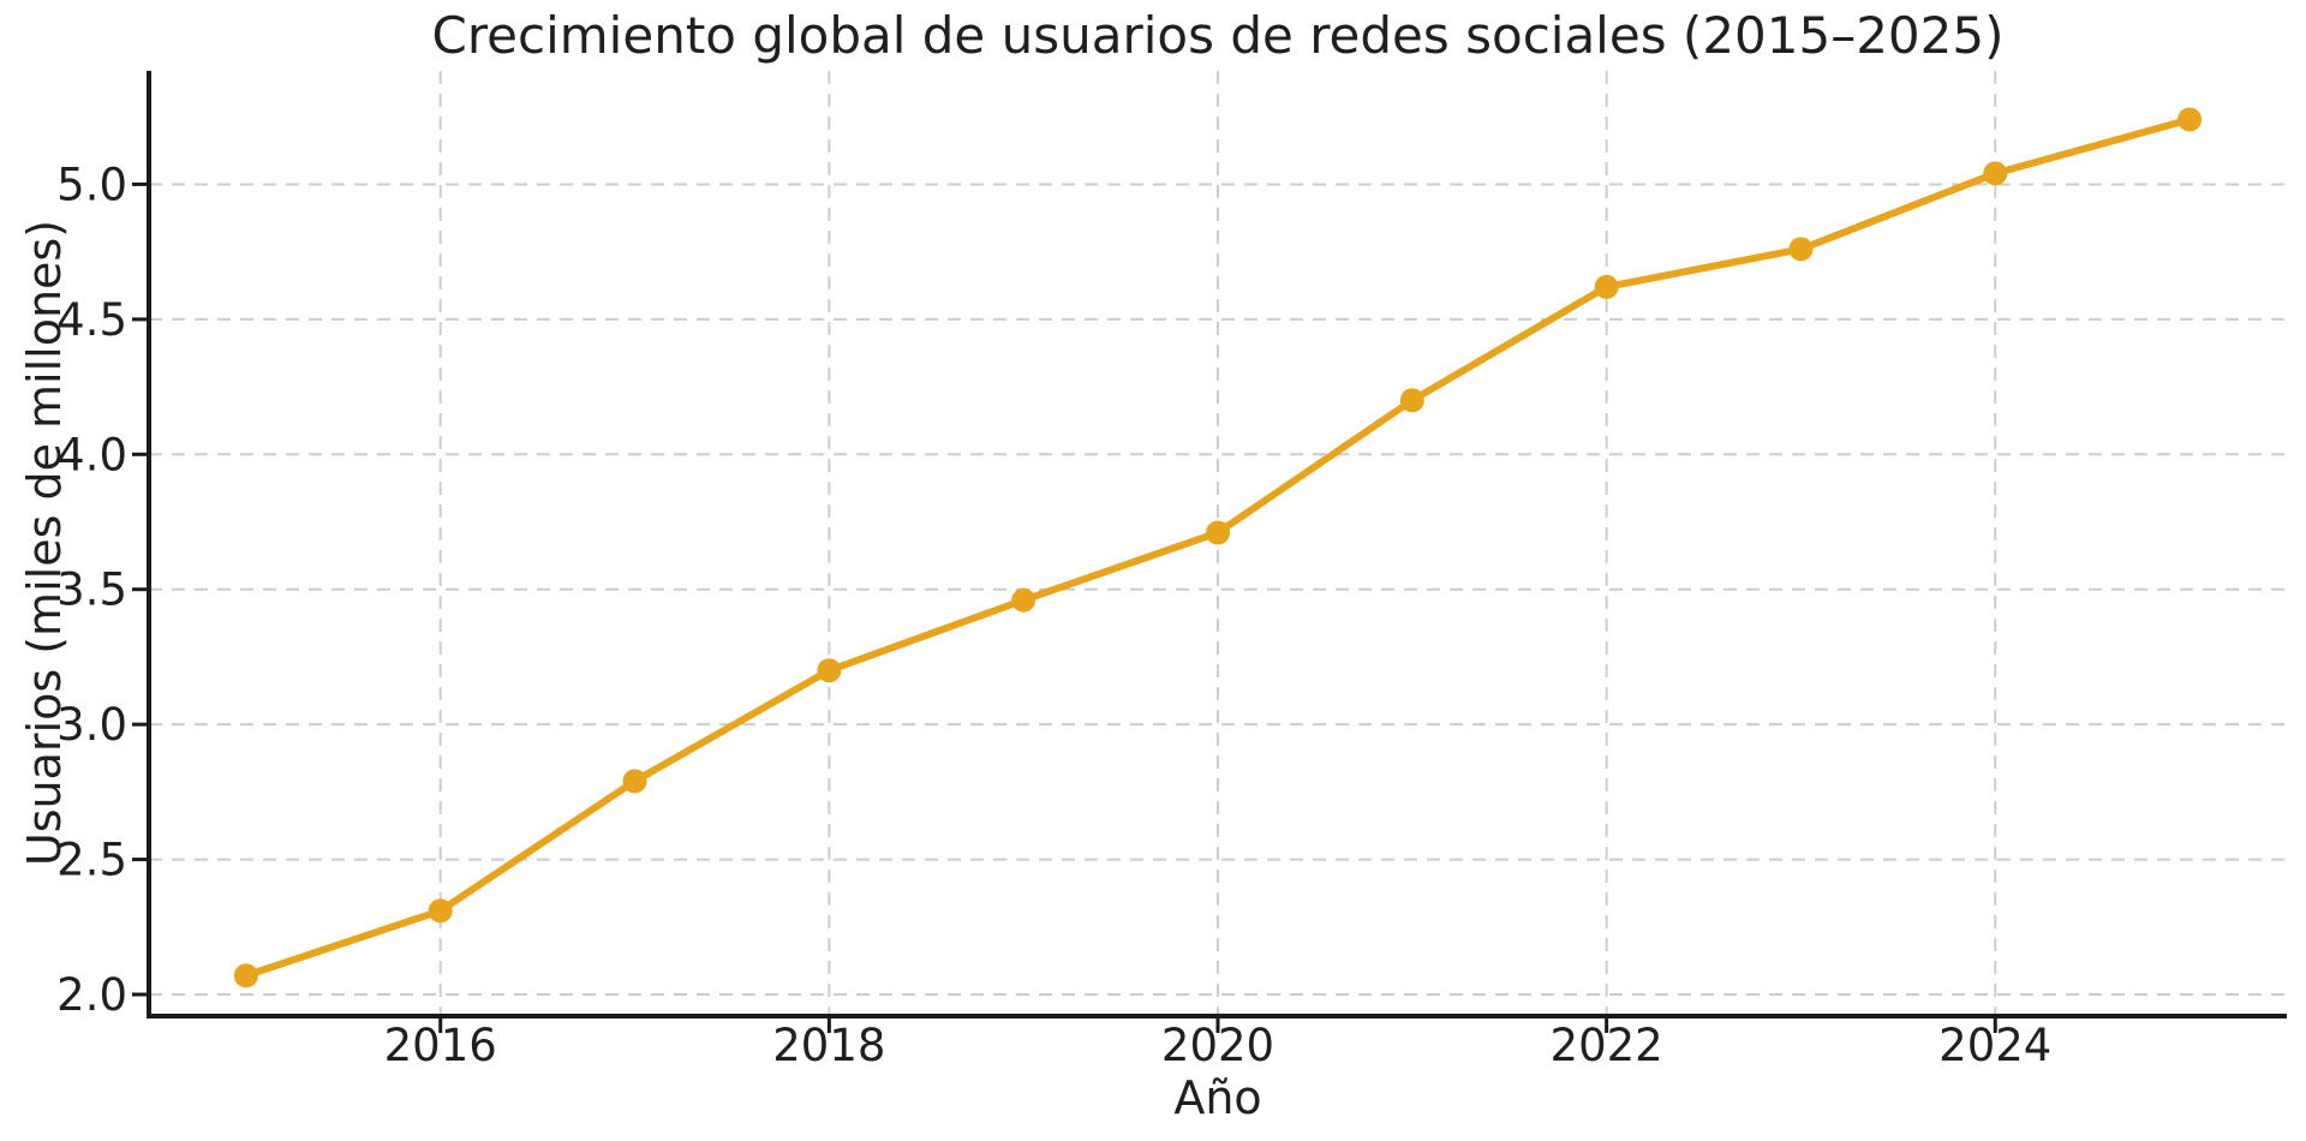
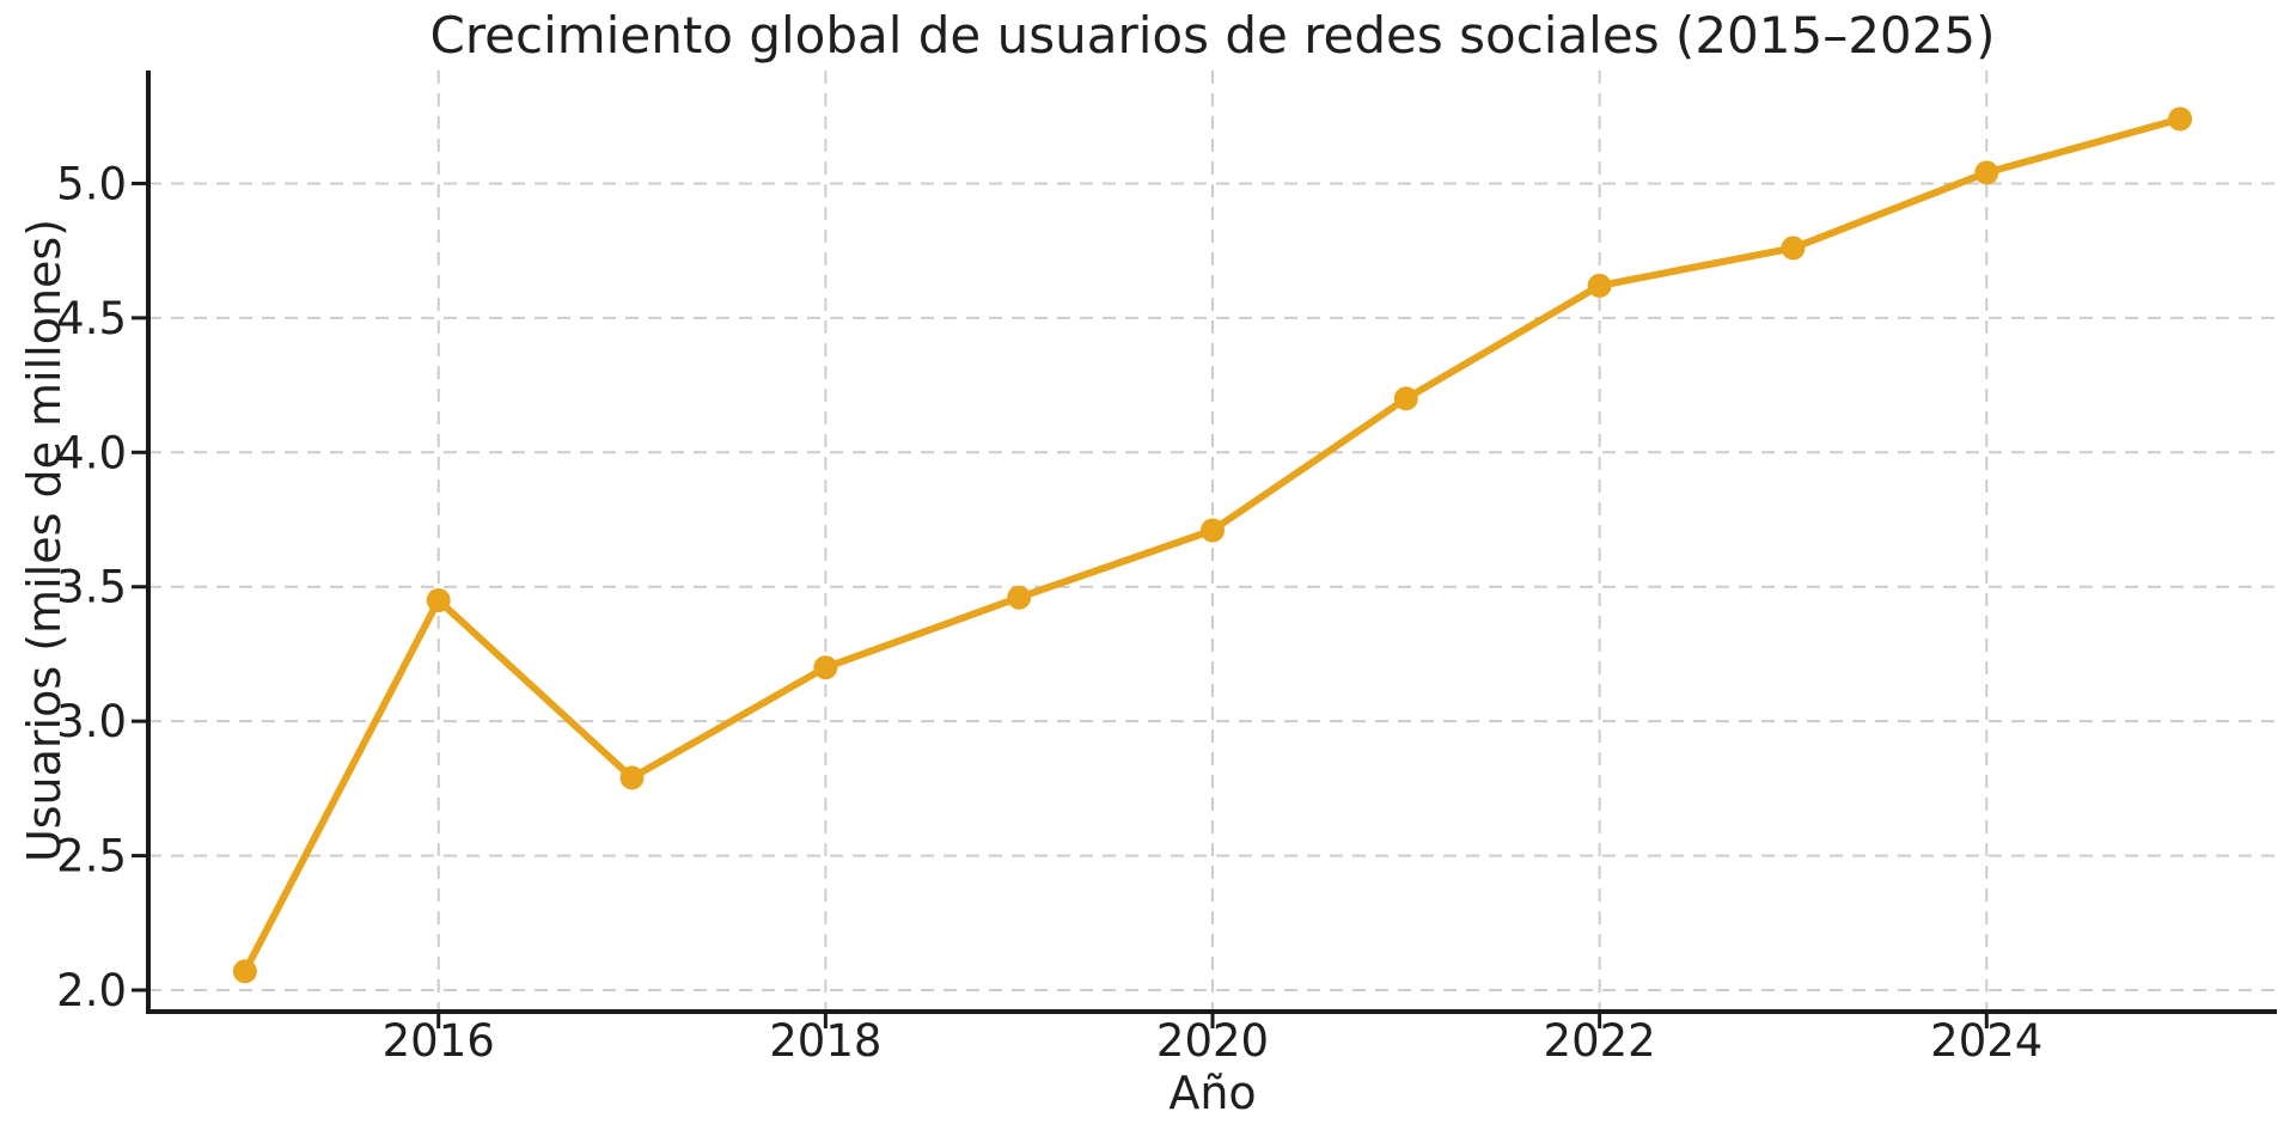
2016: 2.31 -> 3.45
